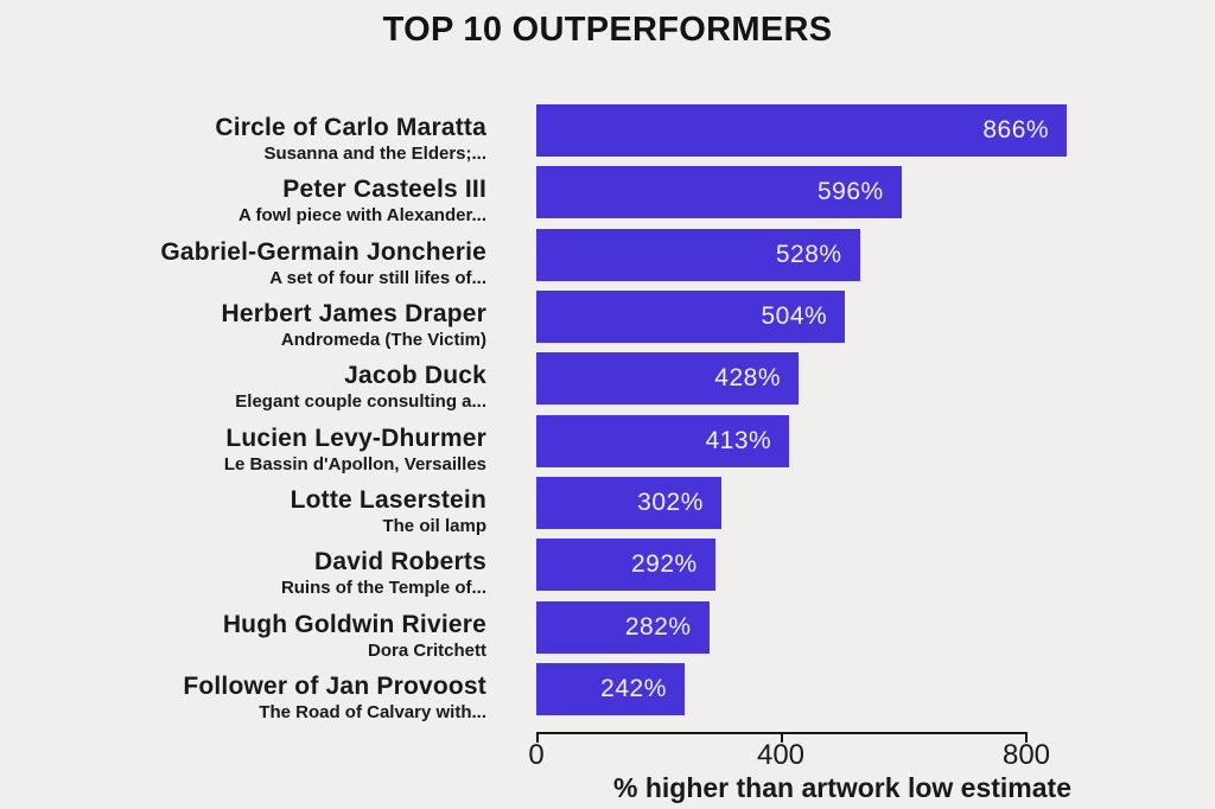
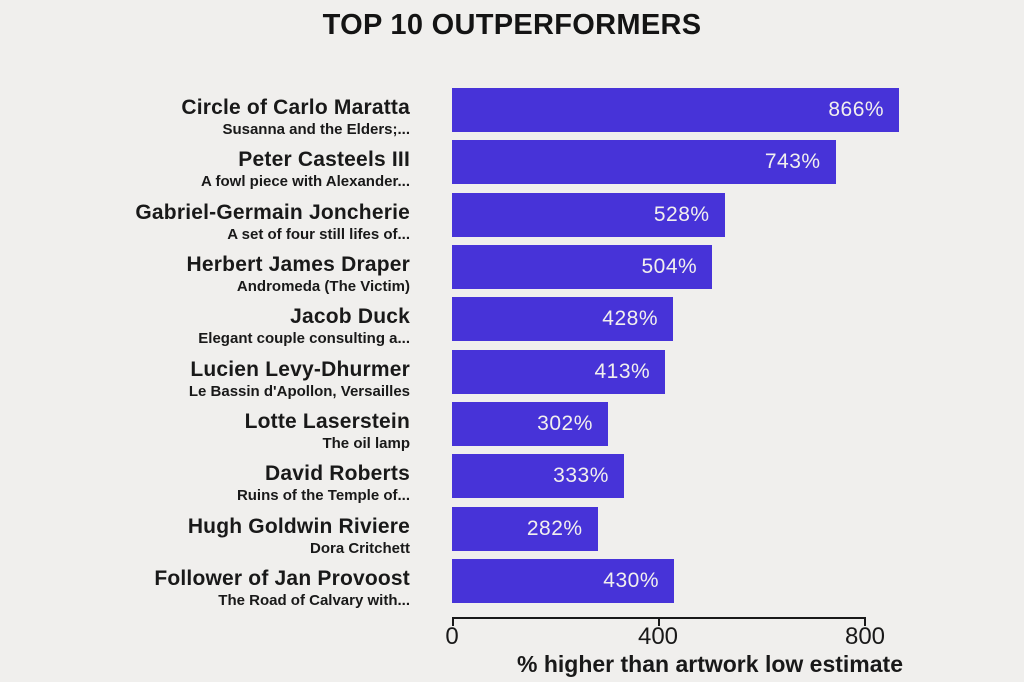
Peter Casteels III: 596% -> 743%
David Roberts: 292% -> 333%
Follower of Jan Provoost: 242% -> 430%
